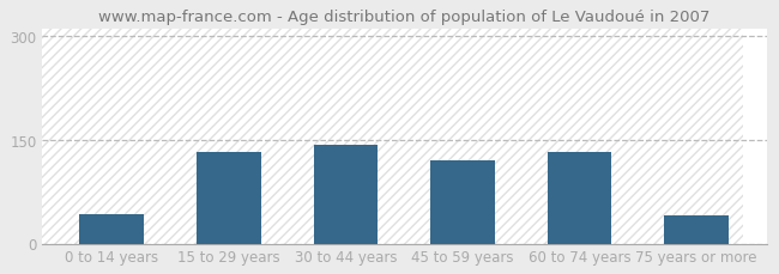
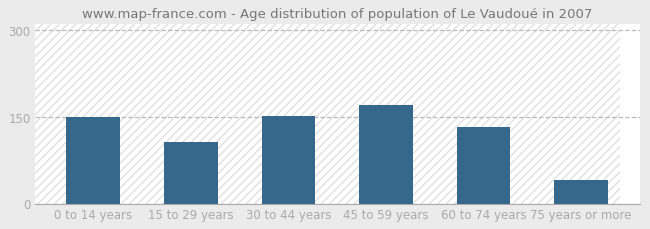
0 to 14 years: 42 -> 149
15 to 29 years: 132 -> 107
30 to 44 years: 142 -> 152
45 to 59 years: 120 -> 170
